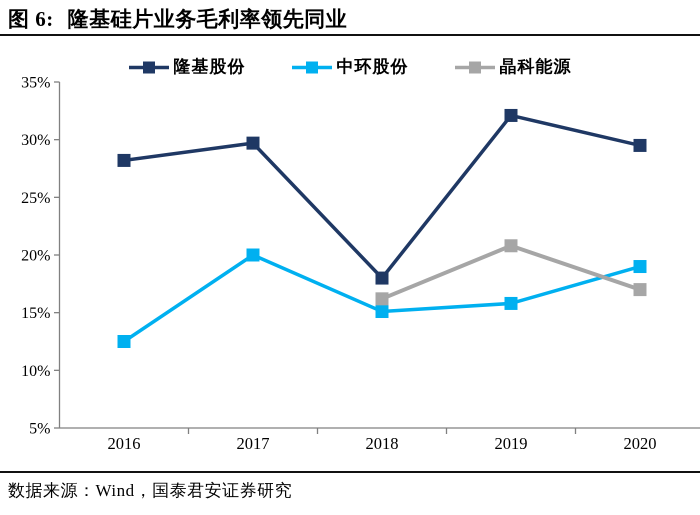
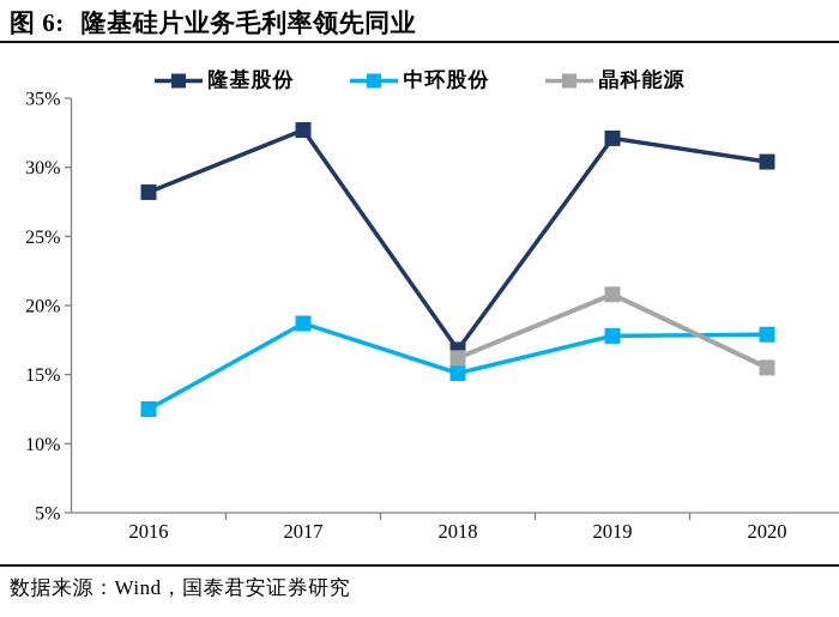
隆基股份/2017: 29.7% -> 32.7%
中环股份/2017: 20.0% -> 18.7%
隆基股份/2018: 18.0% -> 16.8%
中环股份/2019: 15.8% -> 17.8%
隆基股份/2020: 29.5% -> 30.4%
中环股份/2020: 19.0% -> 17.9%
晶科能源/2020: 17.0% -> 15.5%
